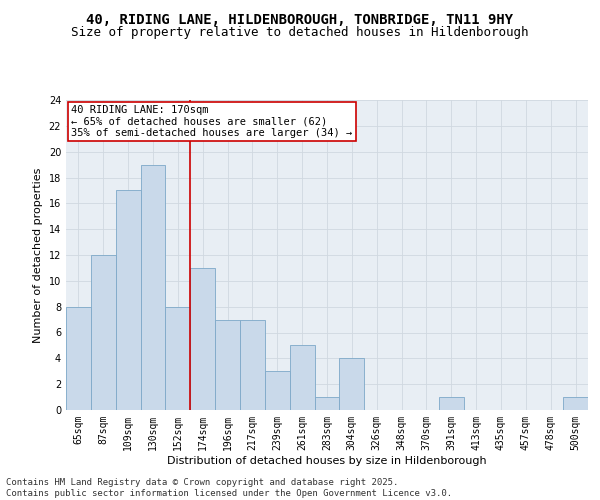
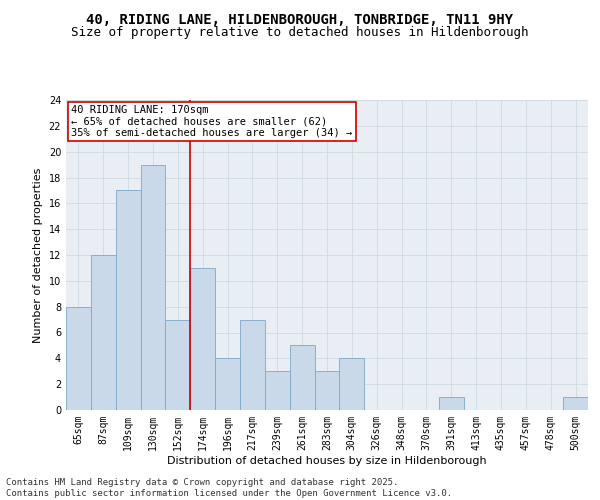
152sqm: 8 -> 7
196sqm: 7 -> 4
283sqm: 1 -> 3
